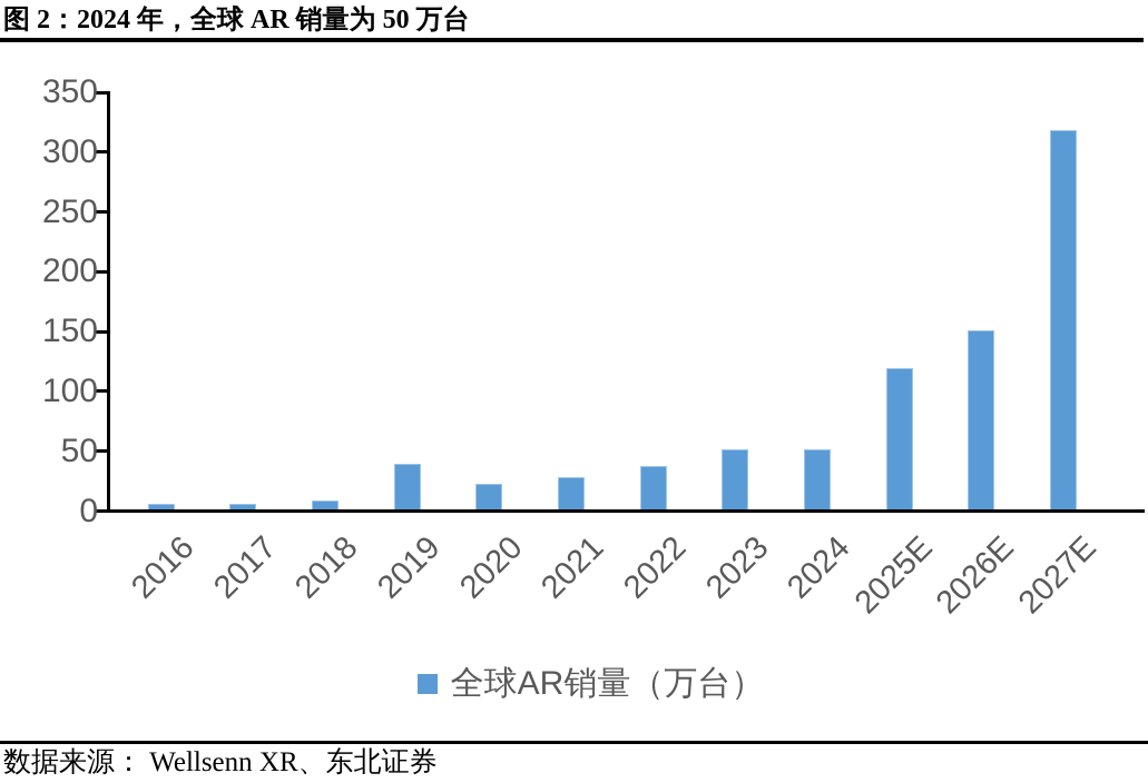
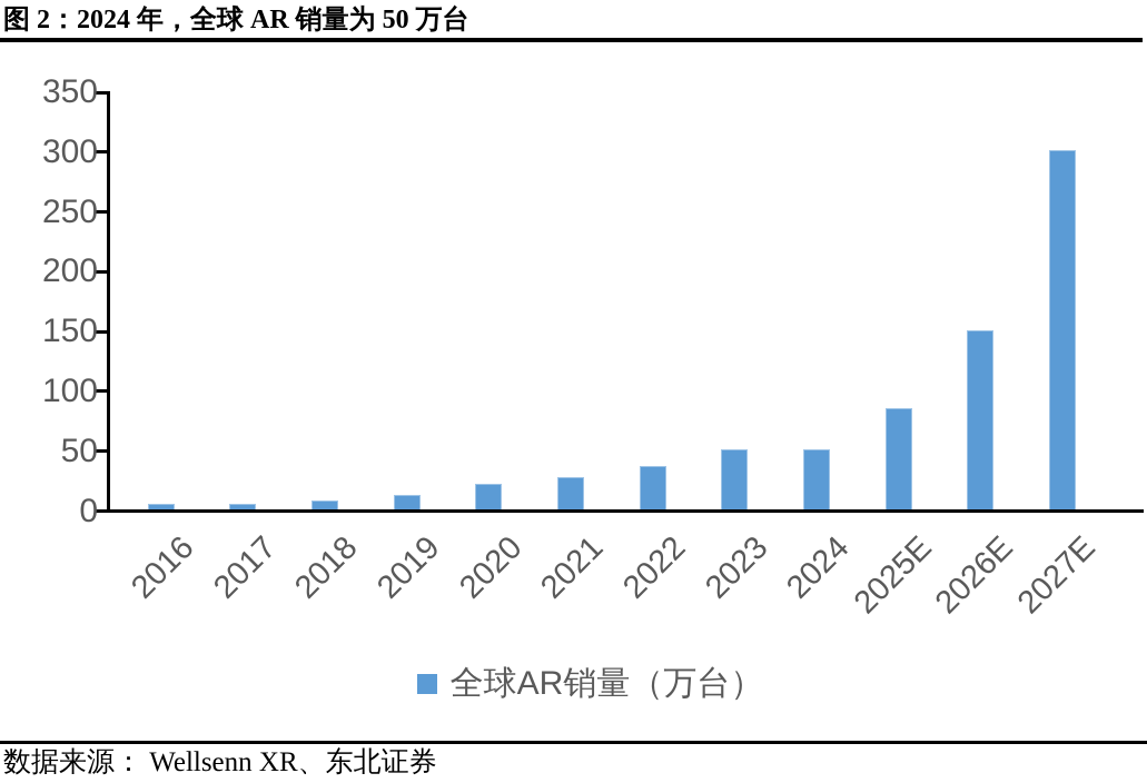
2019: 38 -> 12
2025E: 118 -> 85
2027E: 317 -> 300
